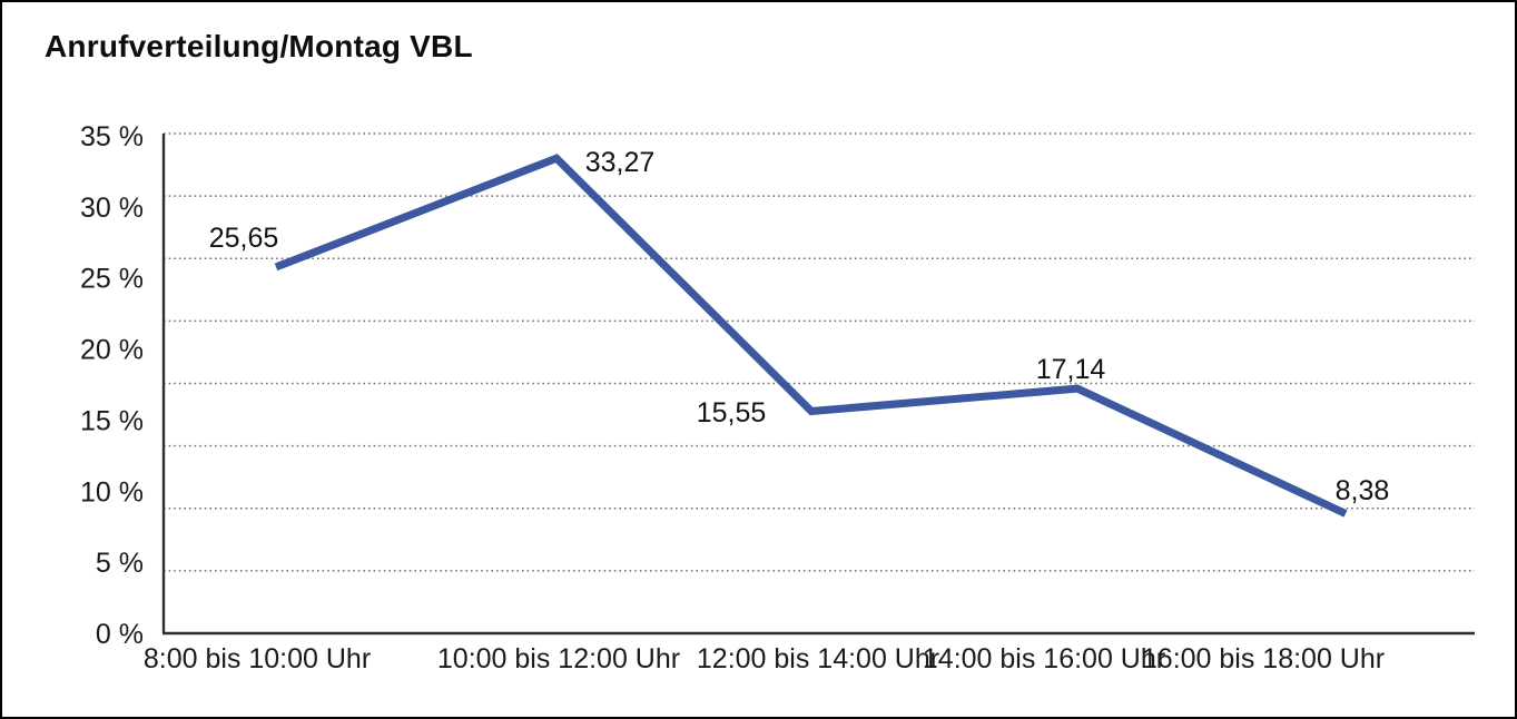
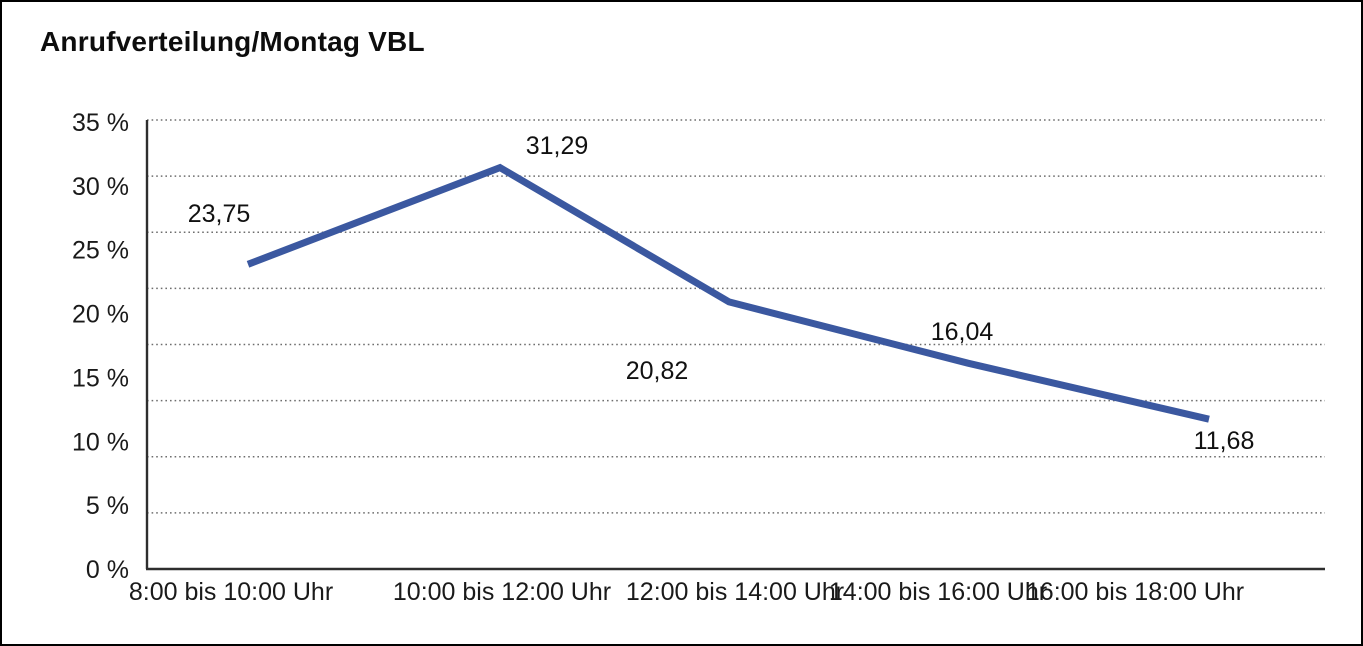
8:00 bis 10:00 Uhr: 25,65 -> 23,75
10:00 bis 12:00 Uhr: 33,27 -> 31,29
12:00 bis 14:00 Uhr: 15,55 -> 20,82
14:00 bis 16:00 Uhr: 17,14 -> 16,04
16:00 bis 18:00 Uhr: 8,38 -> 11,68
